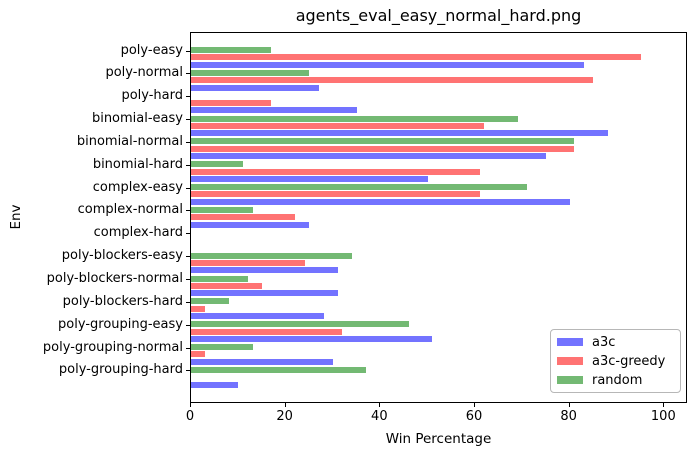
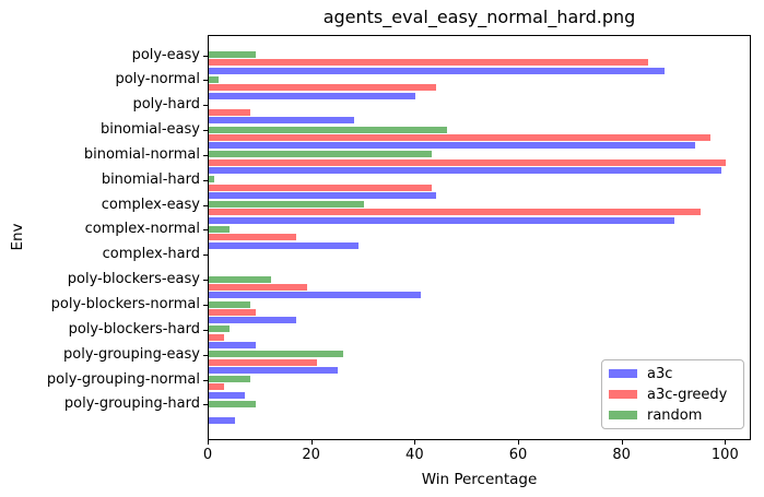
a3c/poly-easy: 83 -> 88
a3c-greedy/poly-easy: 95 -> 85
random/poly-easy: 17 -> 9
a3c/poly-normal: 27 -> 40
a3c-greedy/poly-normal: 85 -> 44
random/poly-normal: 25 -> 2
a3c/poly-hard: 35 -> 28
a3c-greedy/poly-hard: 17 -> 8
a3c/binomial-easy: 88 -> 94
a3c-greedy/binomial-easy: 62 -> 97
random/binomial-easy: 69 -> 46
a3c/binomial-normal: 75 -> 99
a3c-greedy/binomial-normal: 81 -> 100
random/binomial-normal: 81 -> 43
a3c/binomial-hard: 50 -> 44
a3c-greedy/binomial-hard: 61 -> 43
random/binomial-hard: 11 -> 1
a3c/complex-easy: 80 -> 90
a3c-greedy/complex-easy: 61 -> 95
random/complex-easy: 71 -> 30
a3c/complex-normal: 25 -> 29
a3c-greedy/complex-normal: 22 -> 17
random/complex-normal: 13 -> 4
a3c/poly-blockers-easy: 31 -> 41
a3c-greedy/poly-blockers-easy: 24 -> 19
random/poly-blockers-easy: 34 -> 12
a3c/poly-blockers-normal: 31 -> 17
a3c-greedy/poly-blockers-normal: 15 -> 9
random/poly-blockers-normal: 12 -> 8
a3c/poly-blockers-hard: 28 -> 9
random/poly-blockers-hard: 8 -> 4
a3c/poly-grouping-easy: 51 -> 25
a3c-greedy/poly-grouping-easy: 32 -> 21
random/poly-grouping-easy: 46 -> 26
a3c/poly-grouping-normal: 30 -> 7
random/poly-grouping-normal: 13 -> 8
a3c/poly-grouping-hard: 10 -> 5
random/poly-grouping-hard: 37 -> 9
